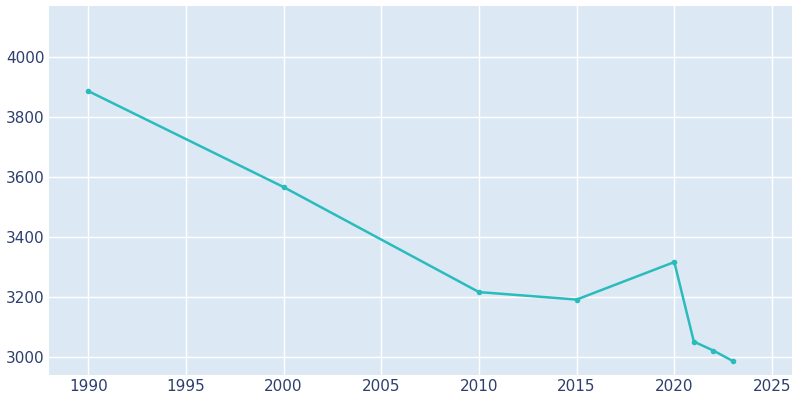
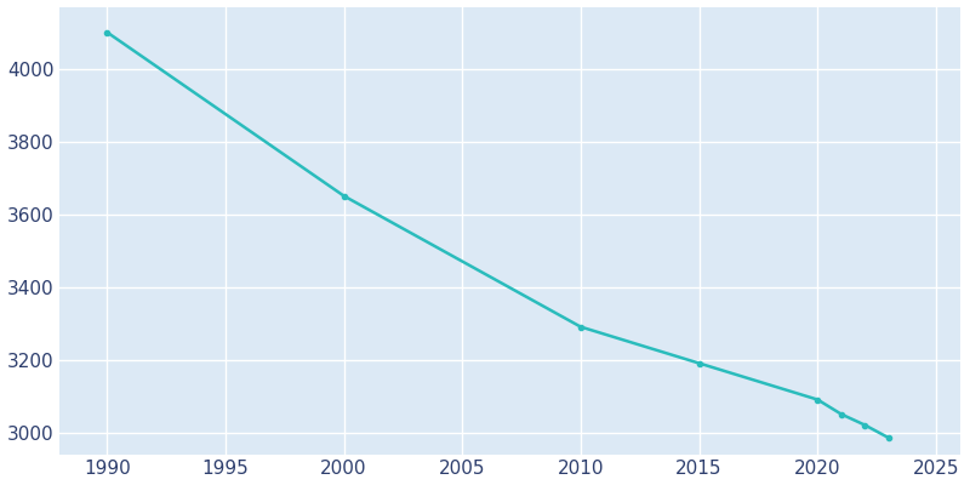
1990: 3885 -> 4100
2000: 3565 -> 3650
2010: 3215 -> 3290
2020: 3315 -> 3090
